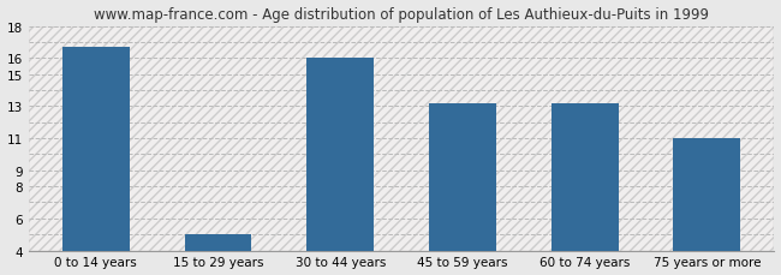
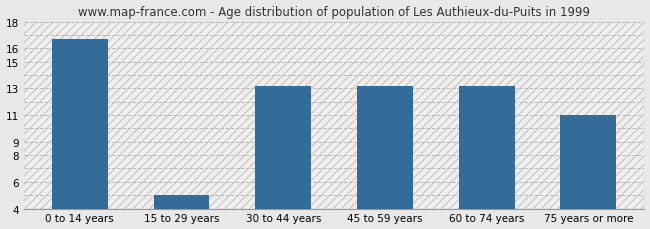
30 to 44 years: 16.0 -> 13.2
